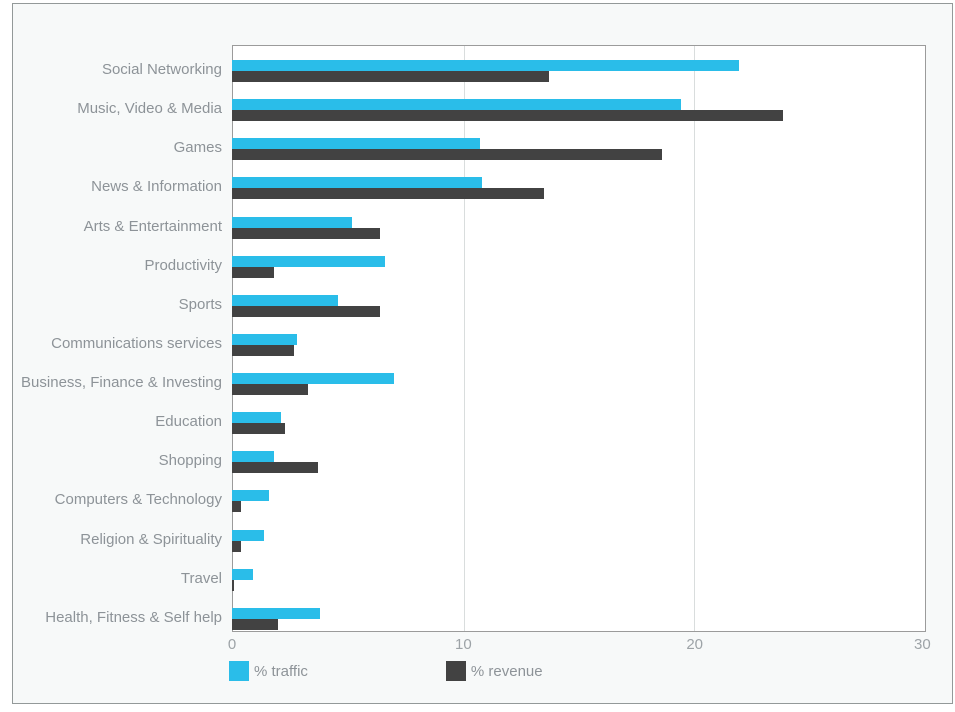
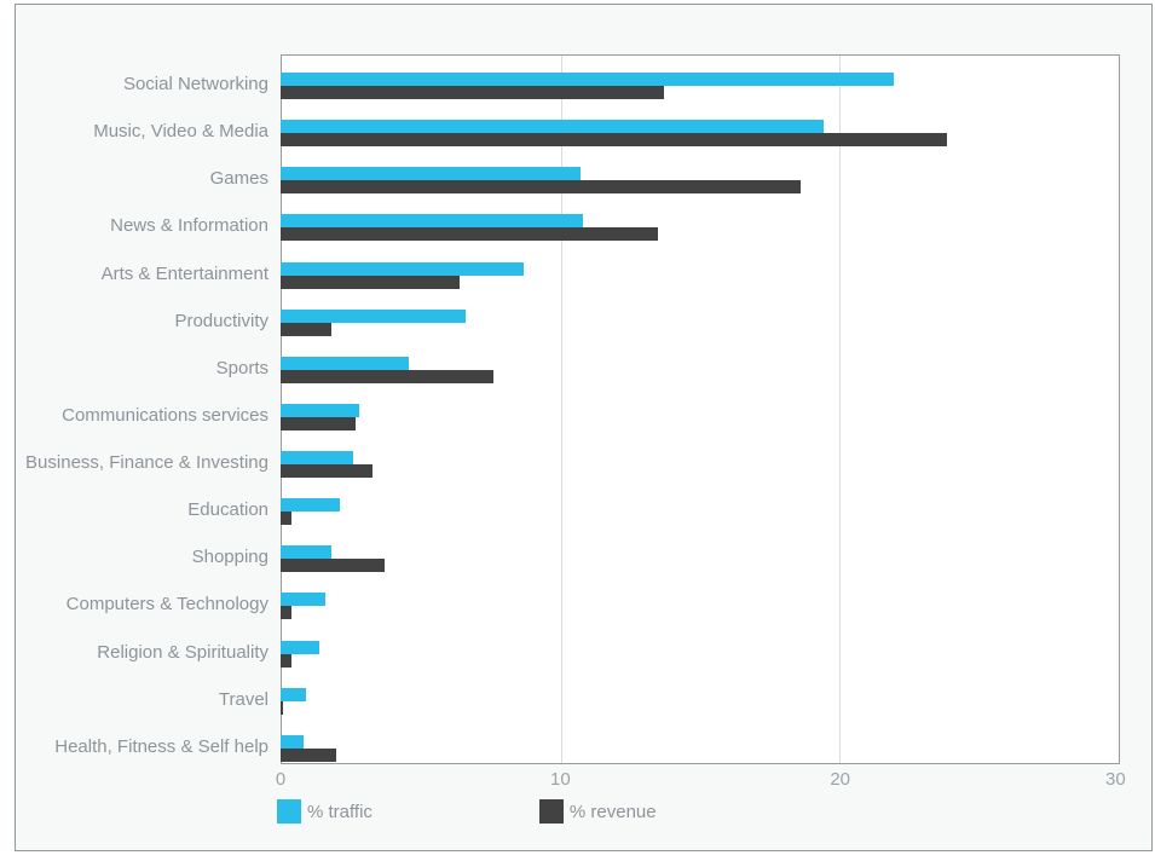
% traffic/Arts & Entertainment: 5.2 -> 8.7
% revenue/Sports: 6.4 -> 7.6
% traffic/Business, Finance & Investing: 7.0 -> 2.6
% revenue/Education: 2.3 -> 0.4
% traffic/Health, Fitness & Self help: 3.8 -> 0.8
